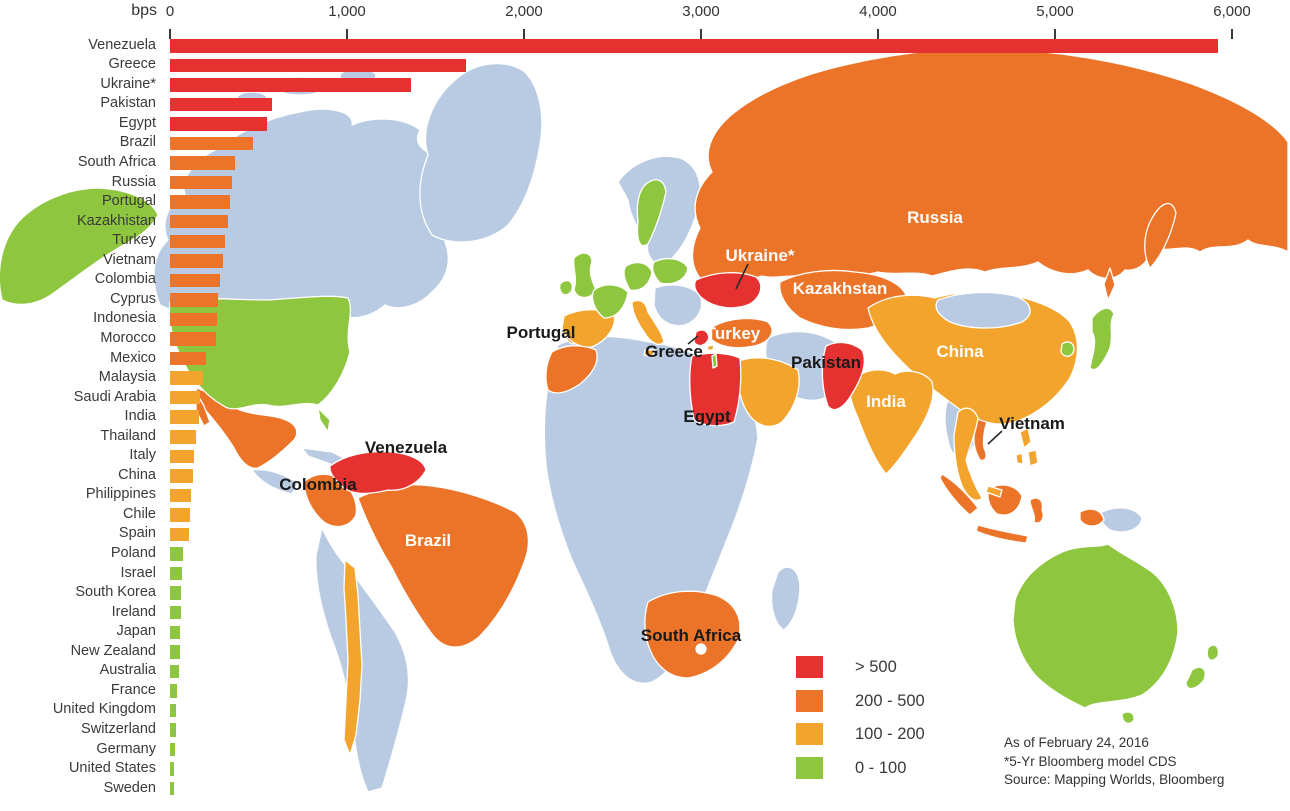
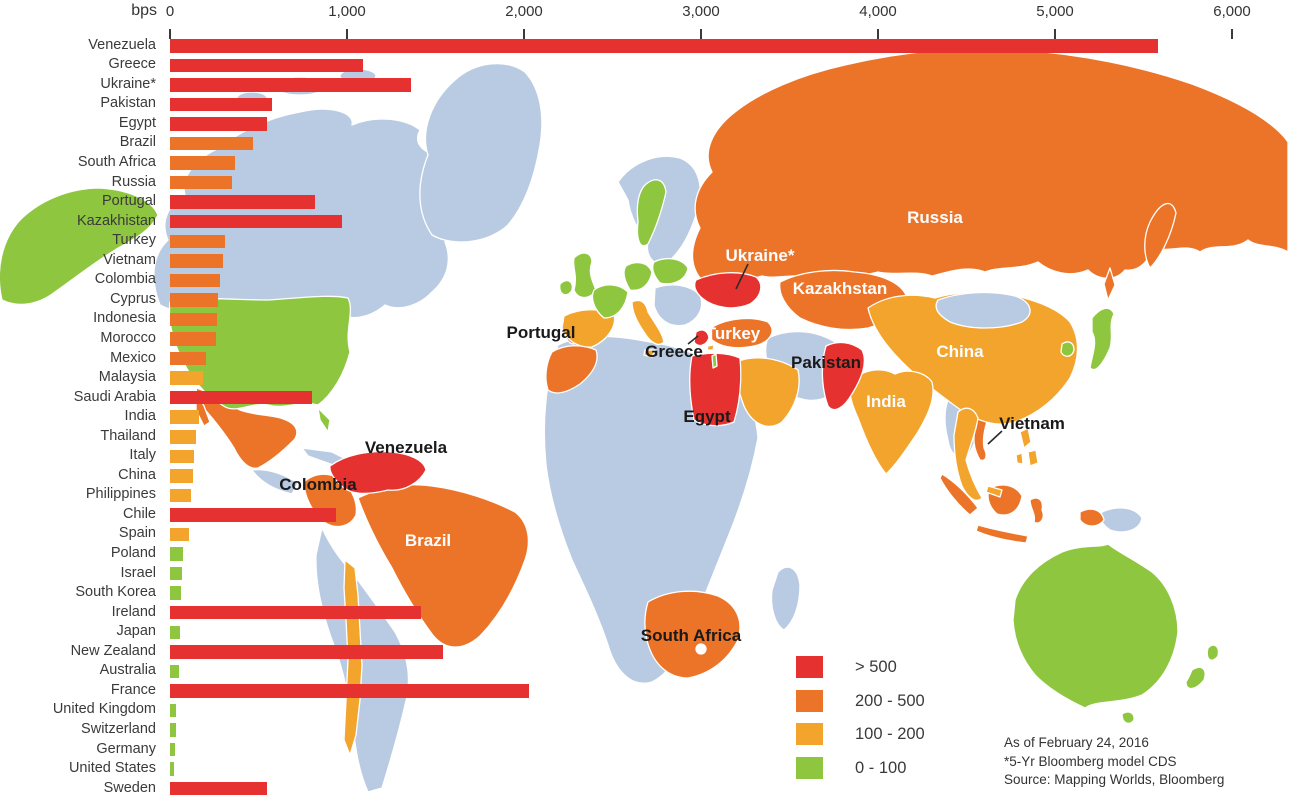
Venezuela: 5920 -> 5580
Greece: 1670 -> 1090
Portugal: 340 -> 820
Kazakhistan: 330 -> 970
Saudi Arabia: 170 -> 800
Chile: 110 -> 940
Ireland: 60 -> 1420
New Zealand: 60 -> 1540
France: 40 -> 2030
Sweden: 20 -> 550
